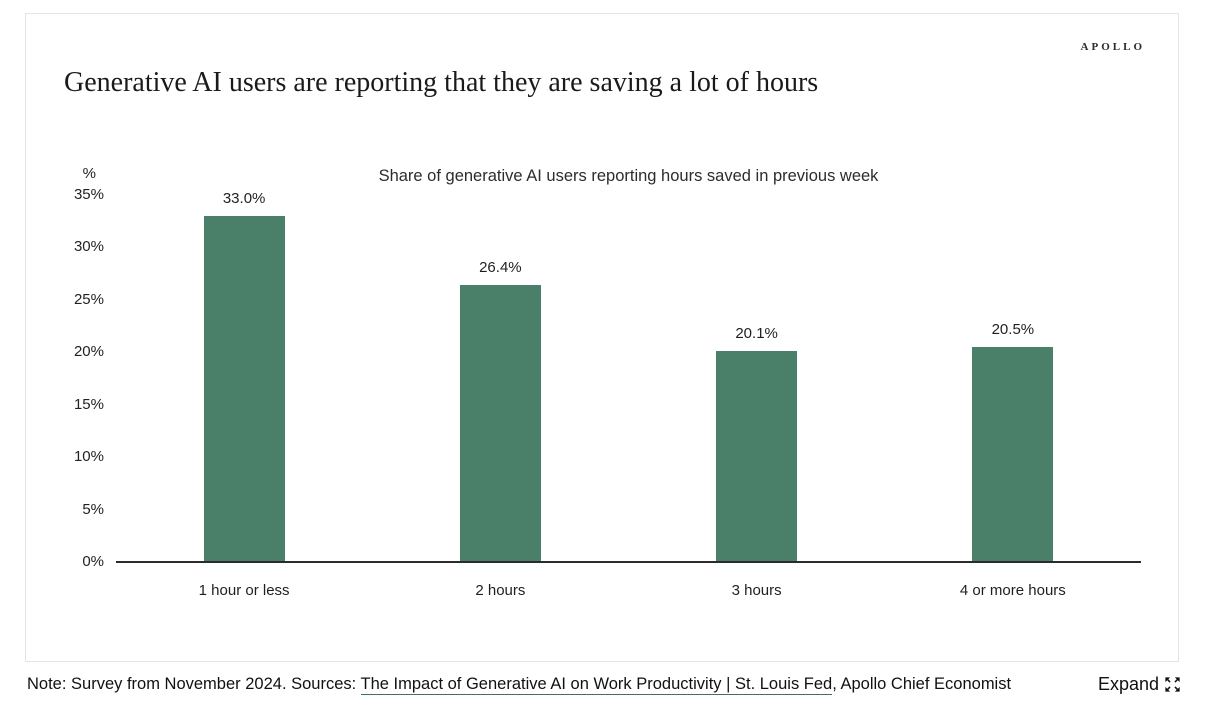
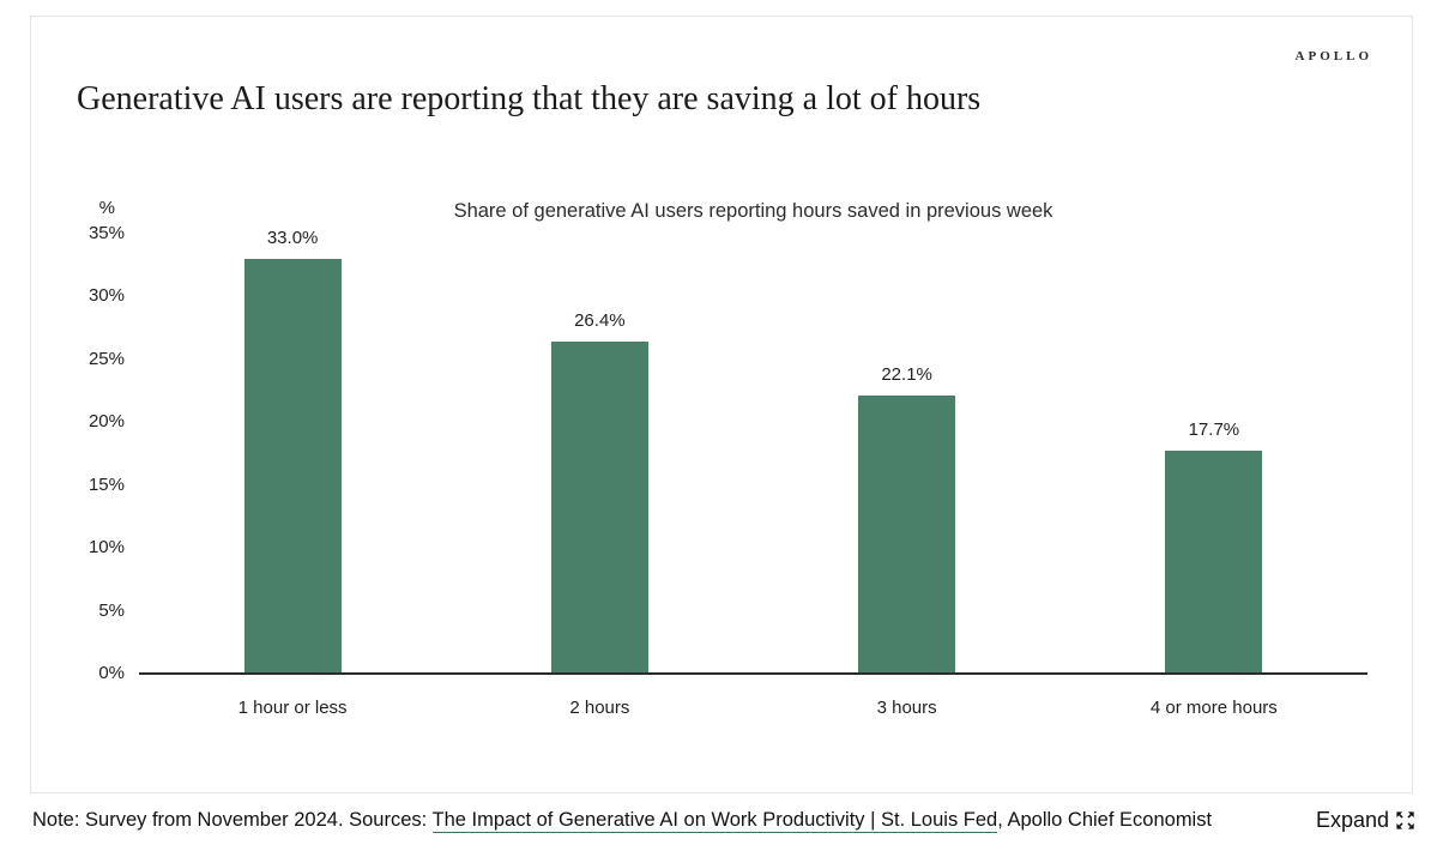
3 hours: 20.1% -> 22.1%
4 or more hours: 20.5% -> 17.7%
